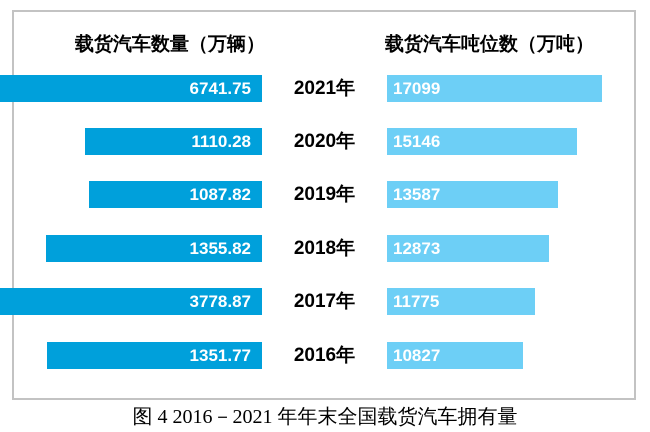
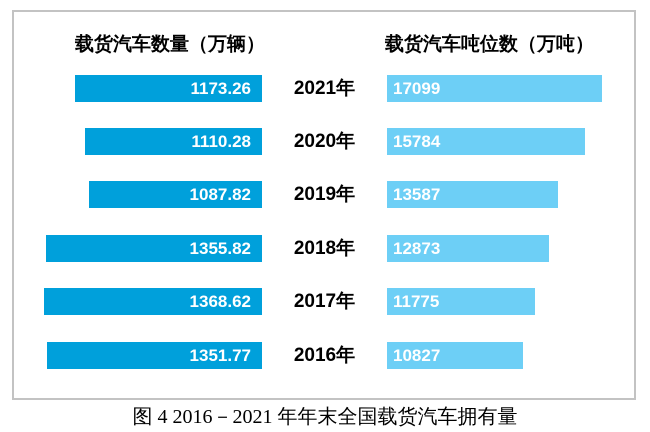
载货汽车数量（万辆）/2021年: 6741.75 -> 1173.26
载货汽车吨位数（万吨）/2020年: 15146 -> 15784
载货汽车数量（万辆）/2017年: 3778.87 -> 1368.62
